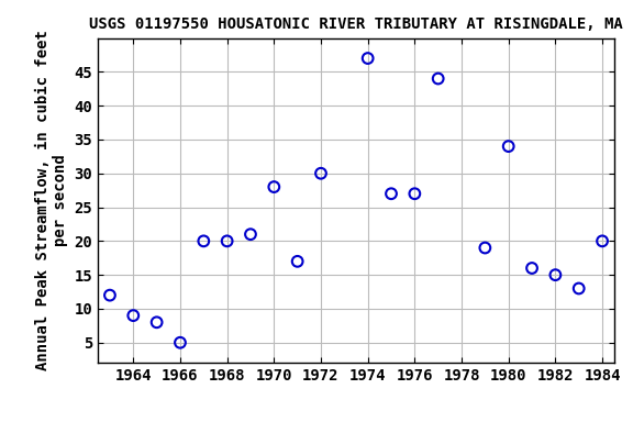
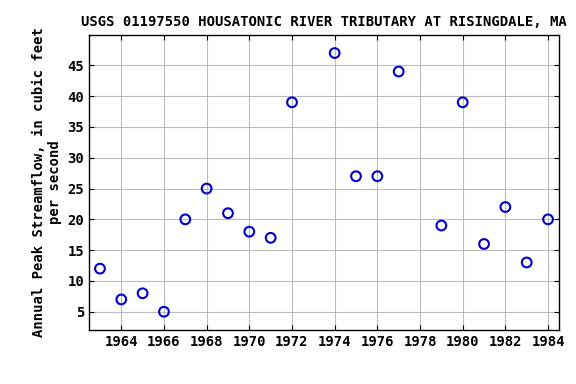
1964: 9 -> 7
1968: 20 -> 25
1970: 28 -> 18
1972: 30 -> 39
1980: 34 -> 39
1982: 15 -> 22
